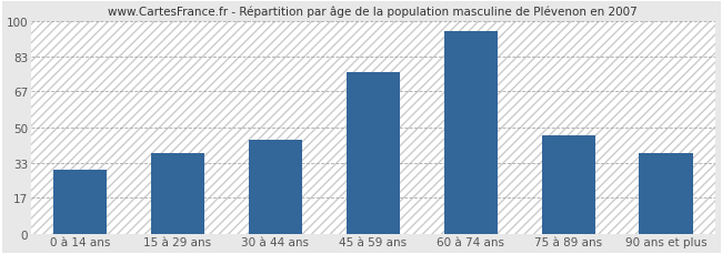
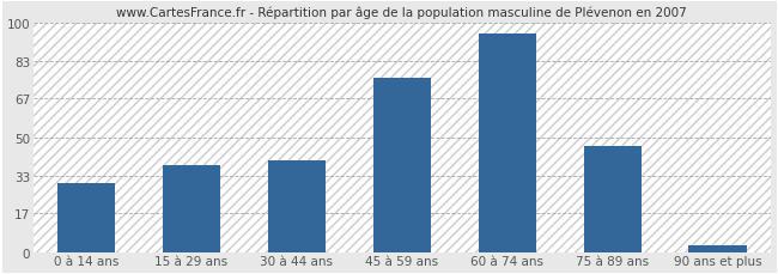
30 à 44 ans: 44 -> 40
90 ans et plus: 38 -> 3
